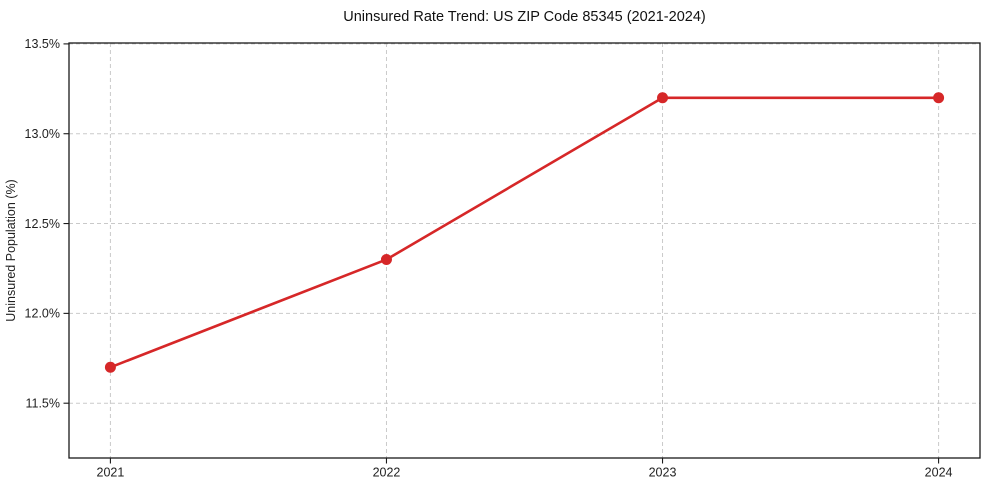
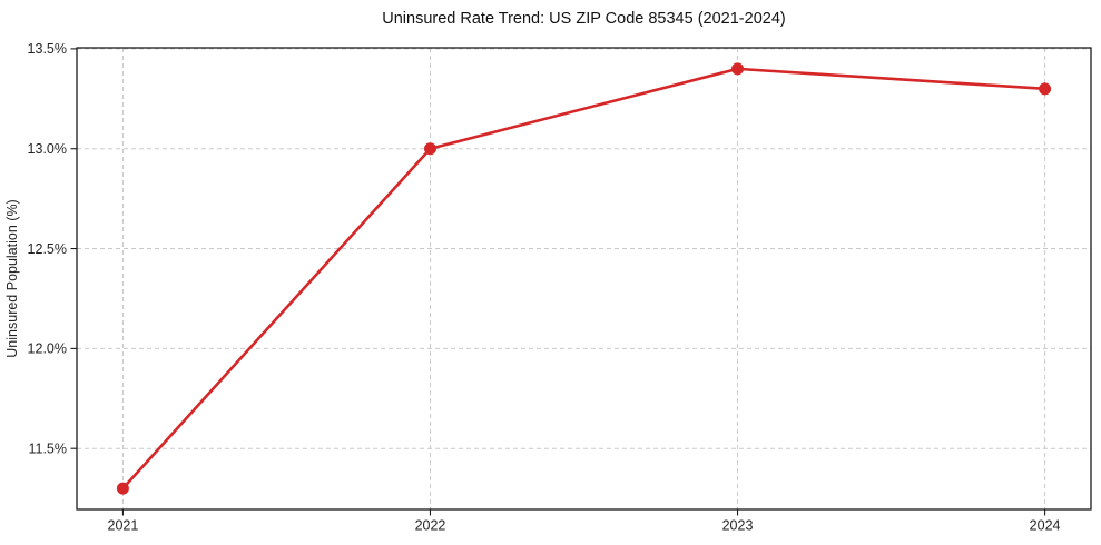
2021: 11.7% -> 11.3%
2022: 12.3% -> 13.0%
2023: 13.2% -> 13.4%
2024: 13.2% -> 13.3%
